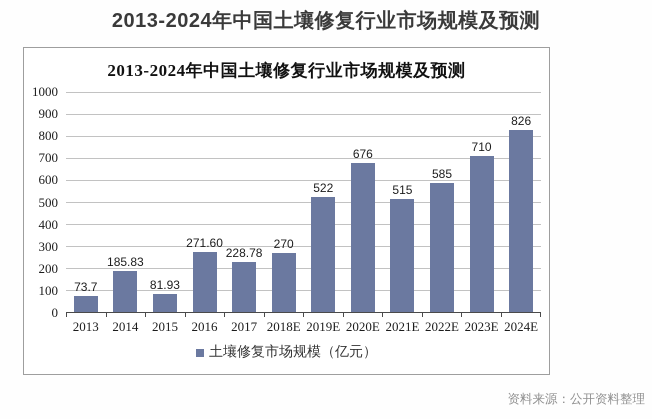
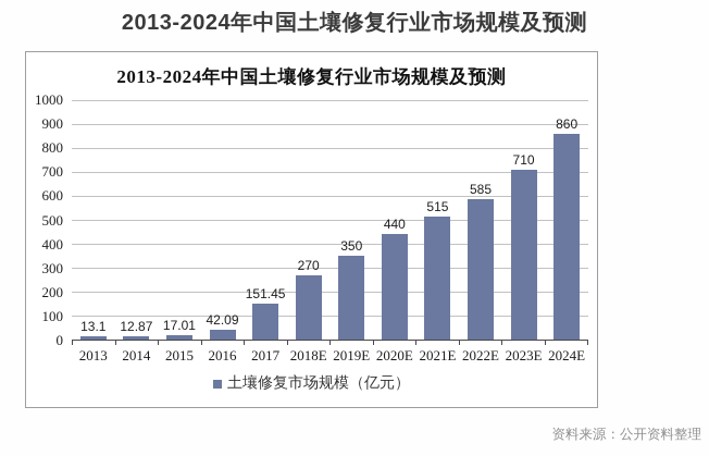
2013: 73.7 -> 13.1
2014: 185.83 -> 12.87
2015: 81.93 -> 17.01
2016: 271.60 -> 42.09
2017: 228.78 -> 151.45
2019E: 522 -> 350
2020E: 676 -> 440
2024E: 826 -> 860
